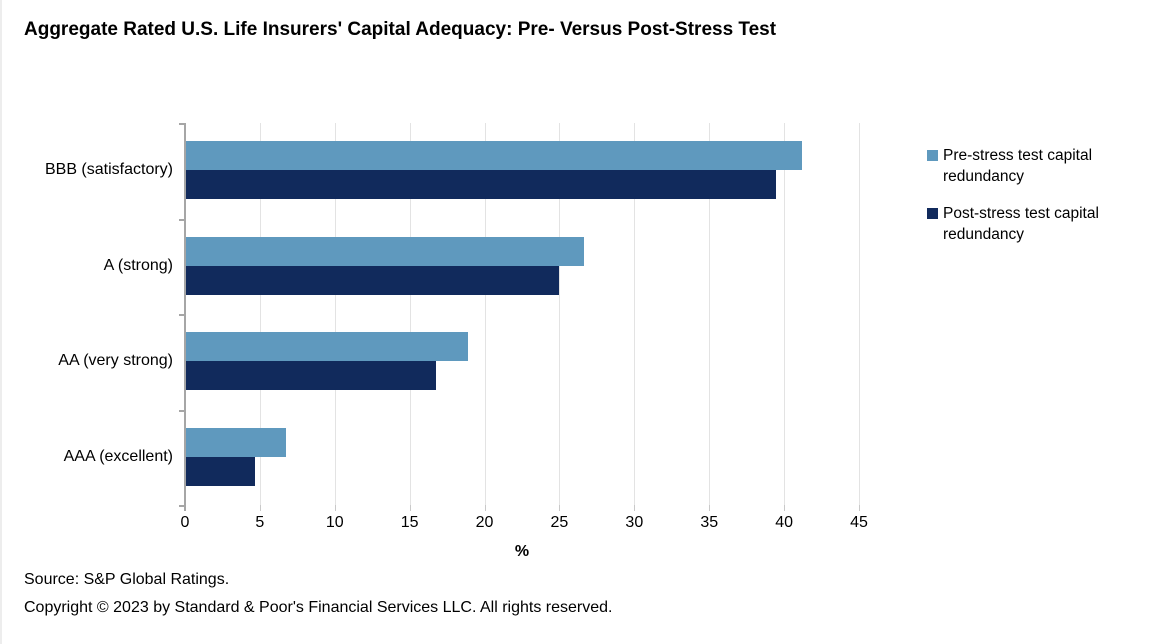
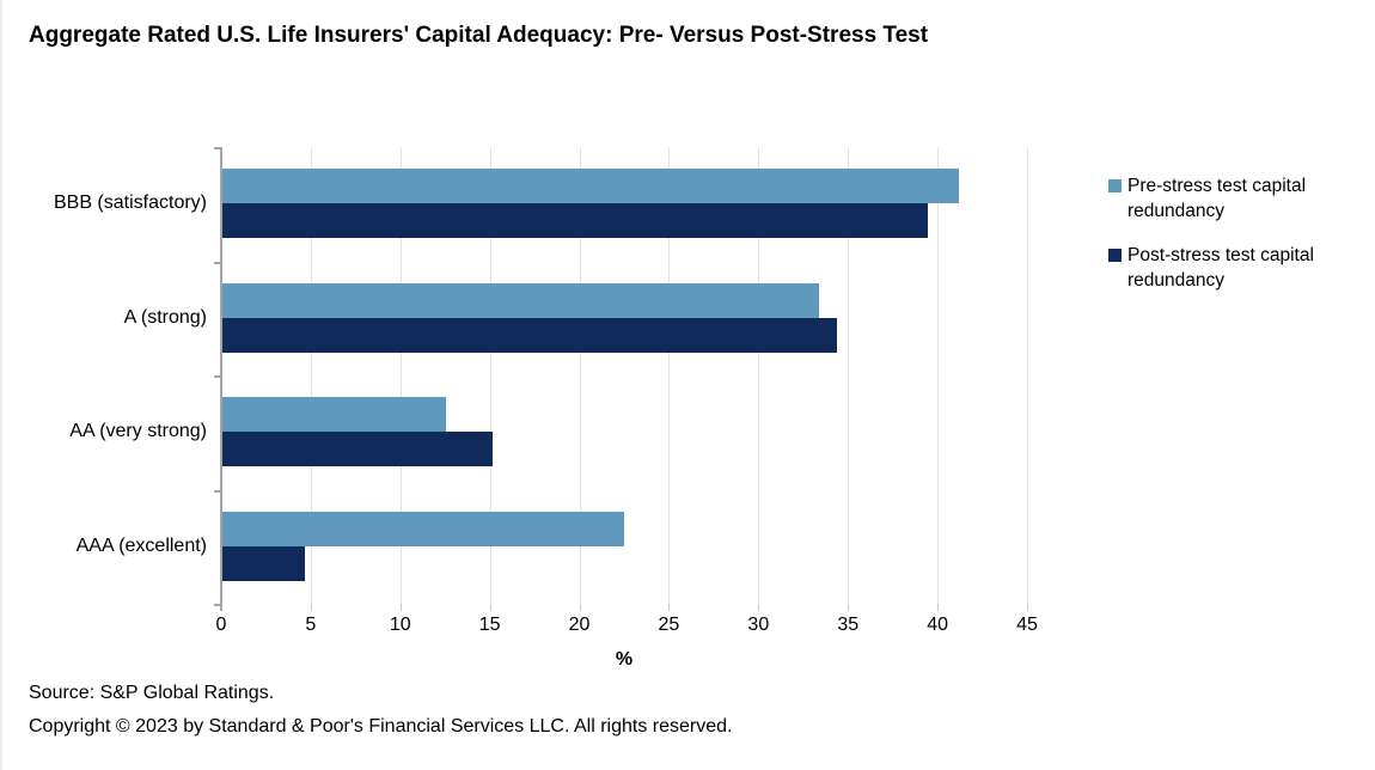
Pre-stress test capital redundancy/A (strong): 26.6 -> 33.3
Post-stress test capital redundancy/A (strong): 24.9 -> 34.3
Pre-stress test capital redundancy/AA (very strong): 18.8 -> 12.5
Post-stress test capital redundancy/AA (very strong): 16.7 -> 15.1
Pre-stress test capital redundancy/AAA (excellent): 6.7 -> 22.4
